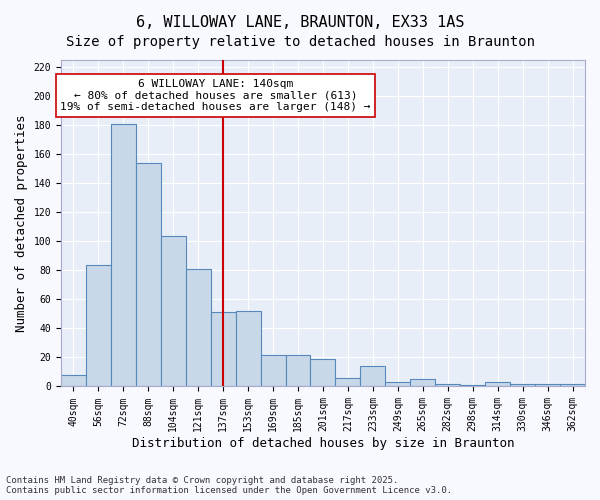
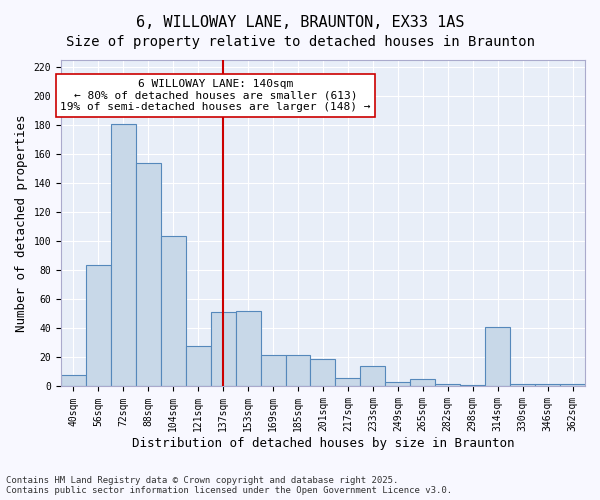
121sqm: 81 -> 28
314sqm: 3 -> 41
